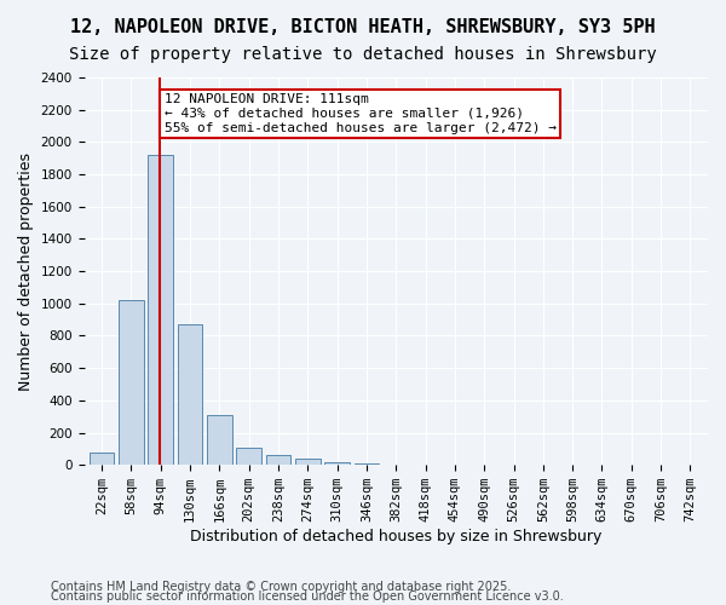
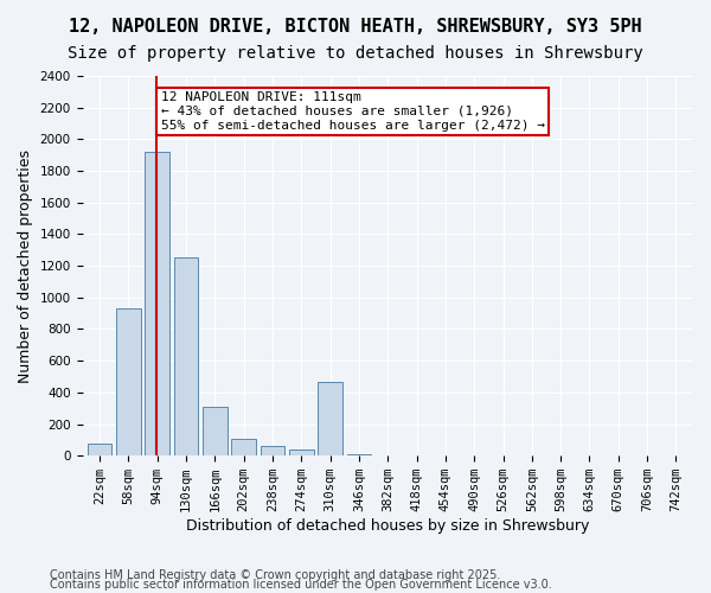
58sqm: 1020 -> 930
130sqm: 870 -> 1250
310sqm: 20 -> 470
